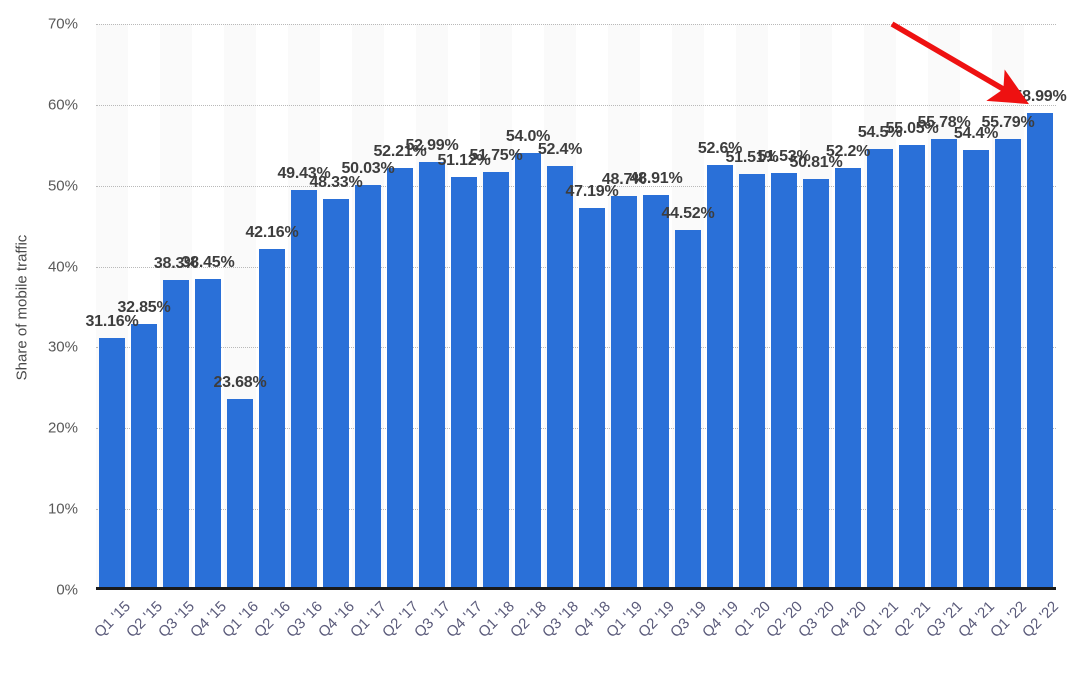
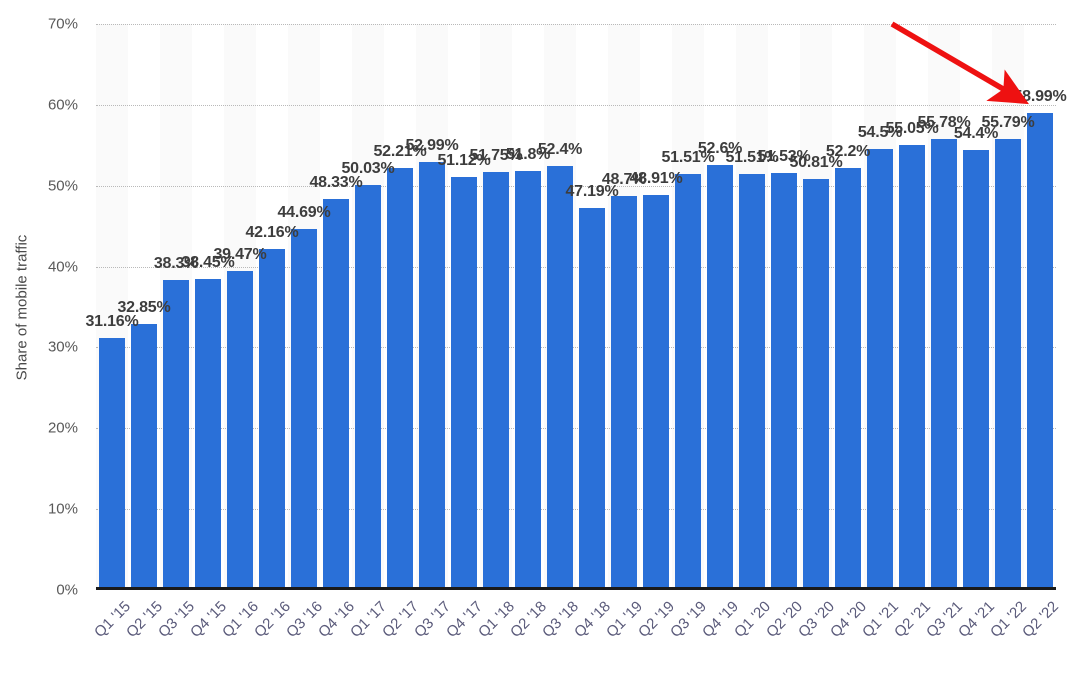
Q1 '16: 23.68% -> 39.47%
Q3 '16: 49.43% -> 44.69%
Q2 '18: 54.0% -> 51.8%
Q3 '19: 44.52% -> 51.51%
